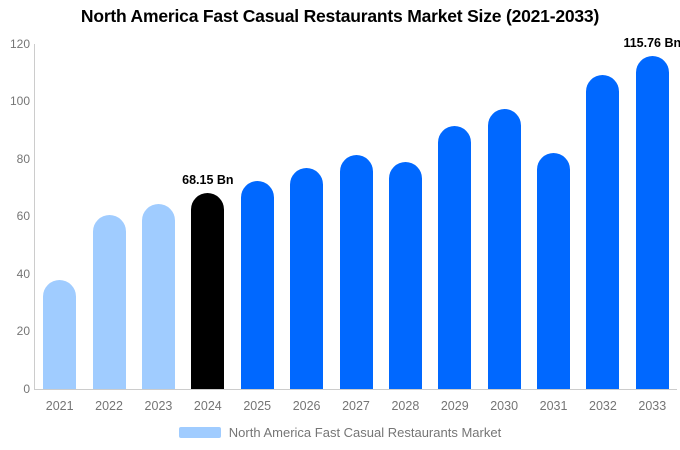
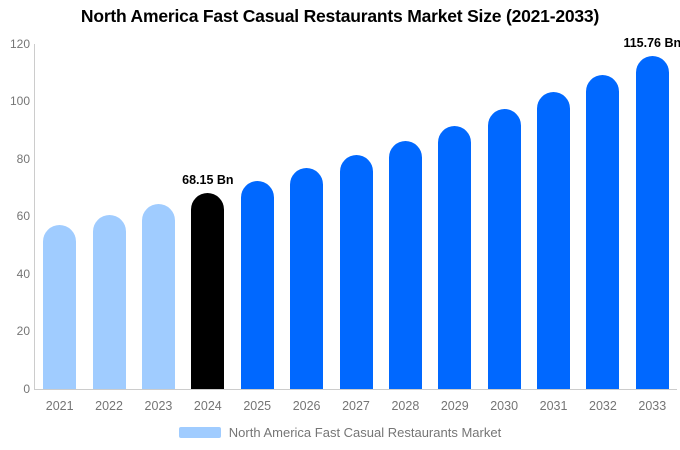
2021: 38 -> 57
2028: 79 -> 86
2031: 82 -> 103
